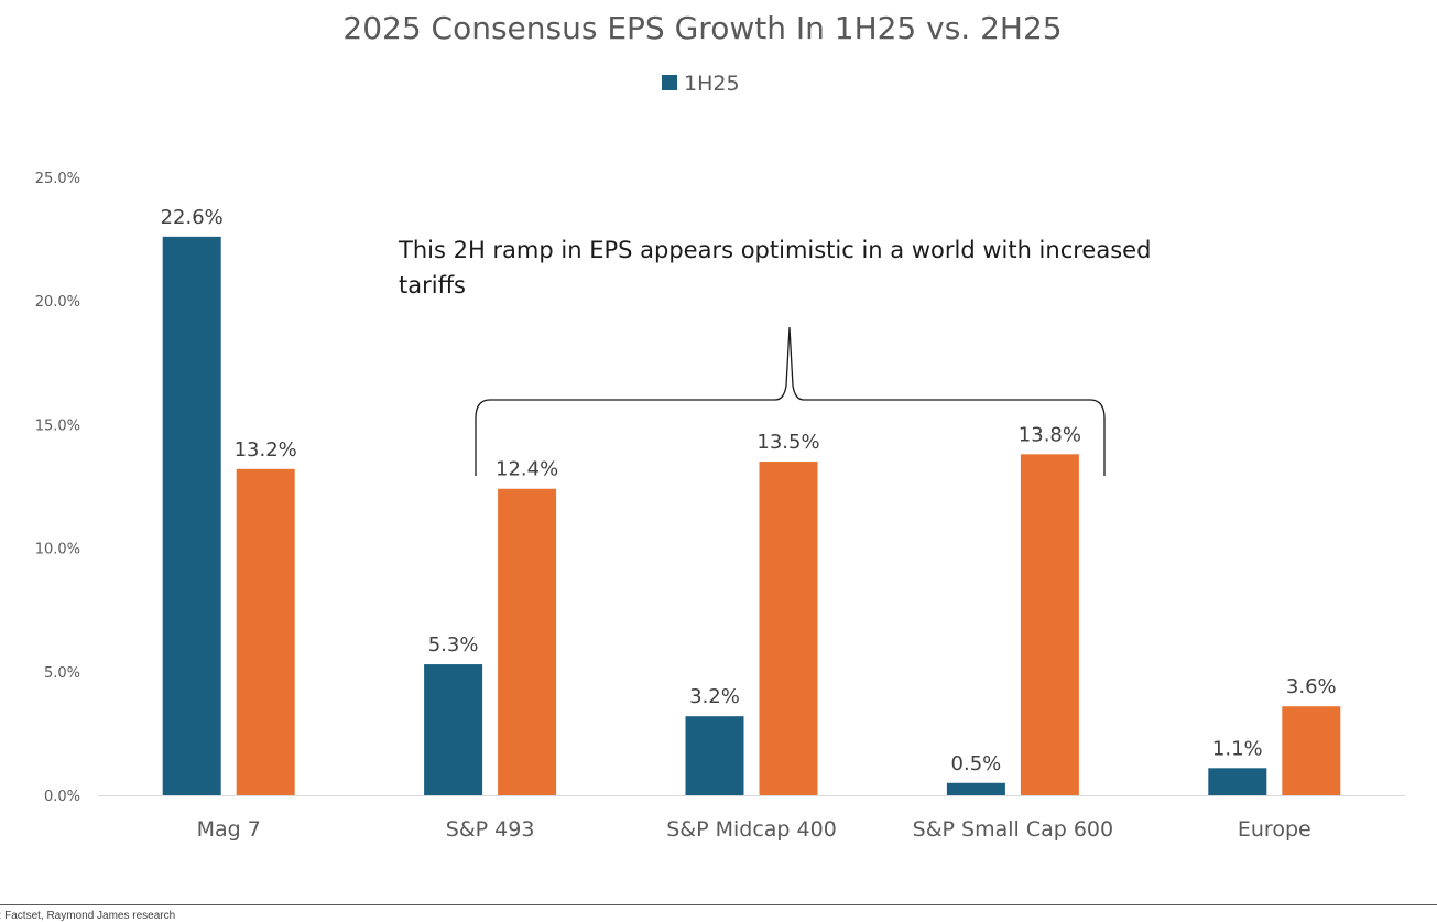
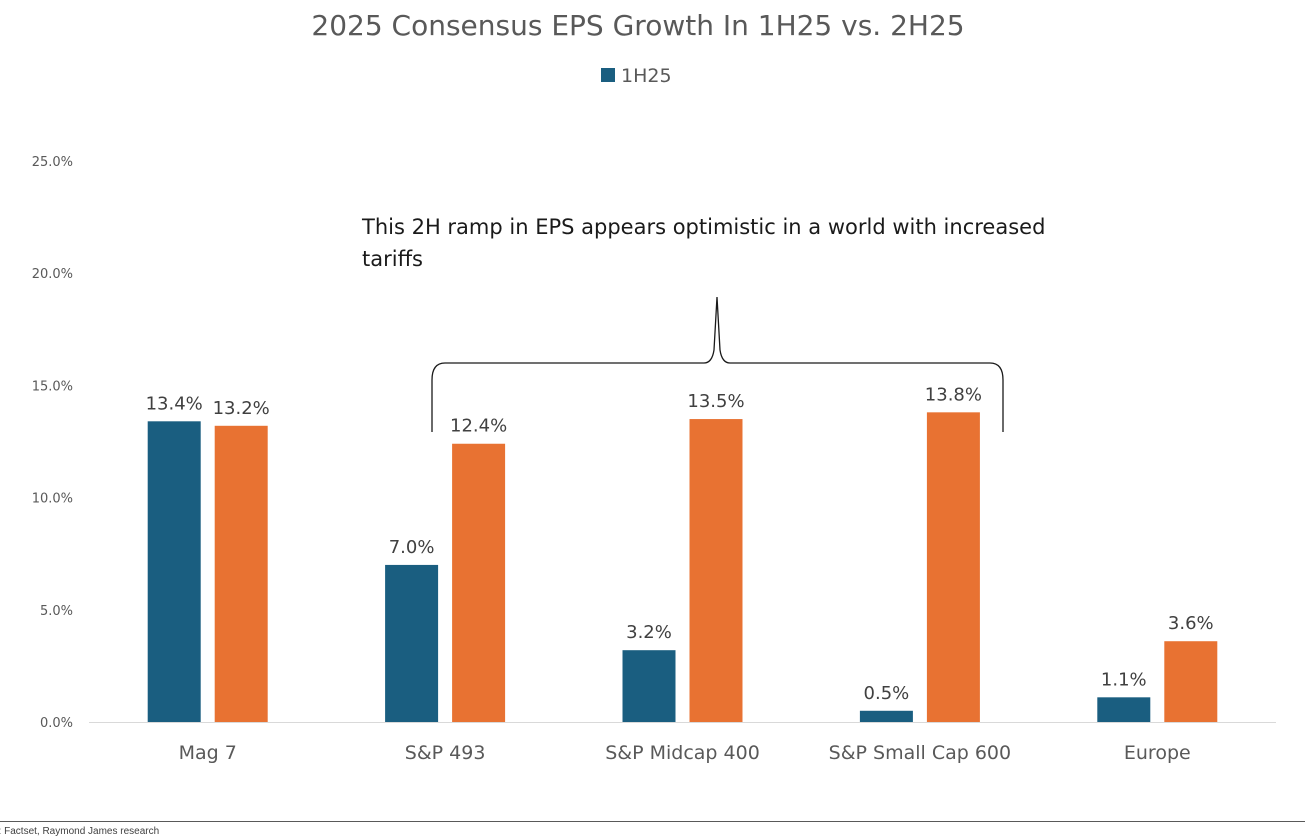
1H25/Mag 7: 22.6% -> 13.4%
1H25/S&P 493: 5.3% -> 7.0%
